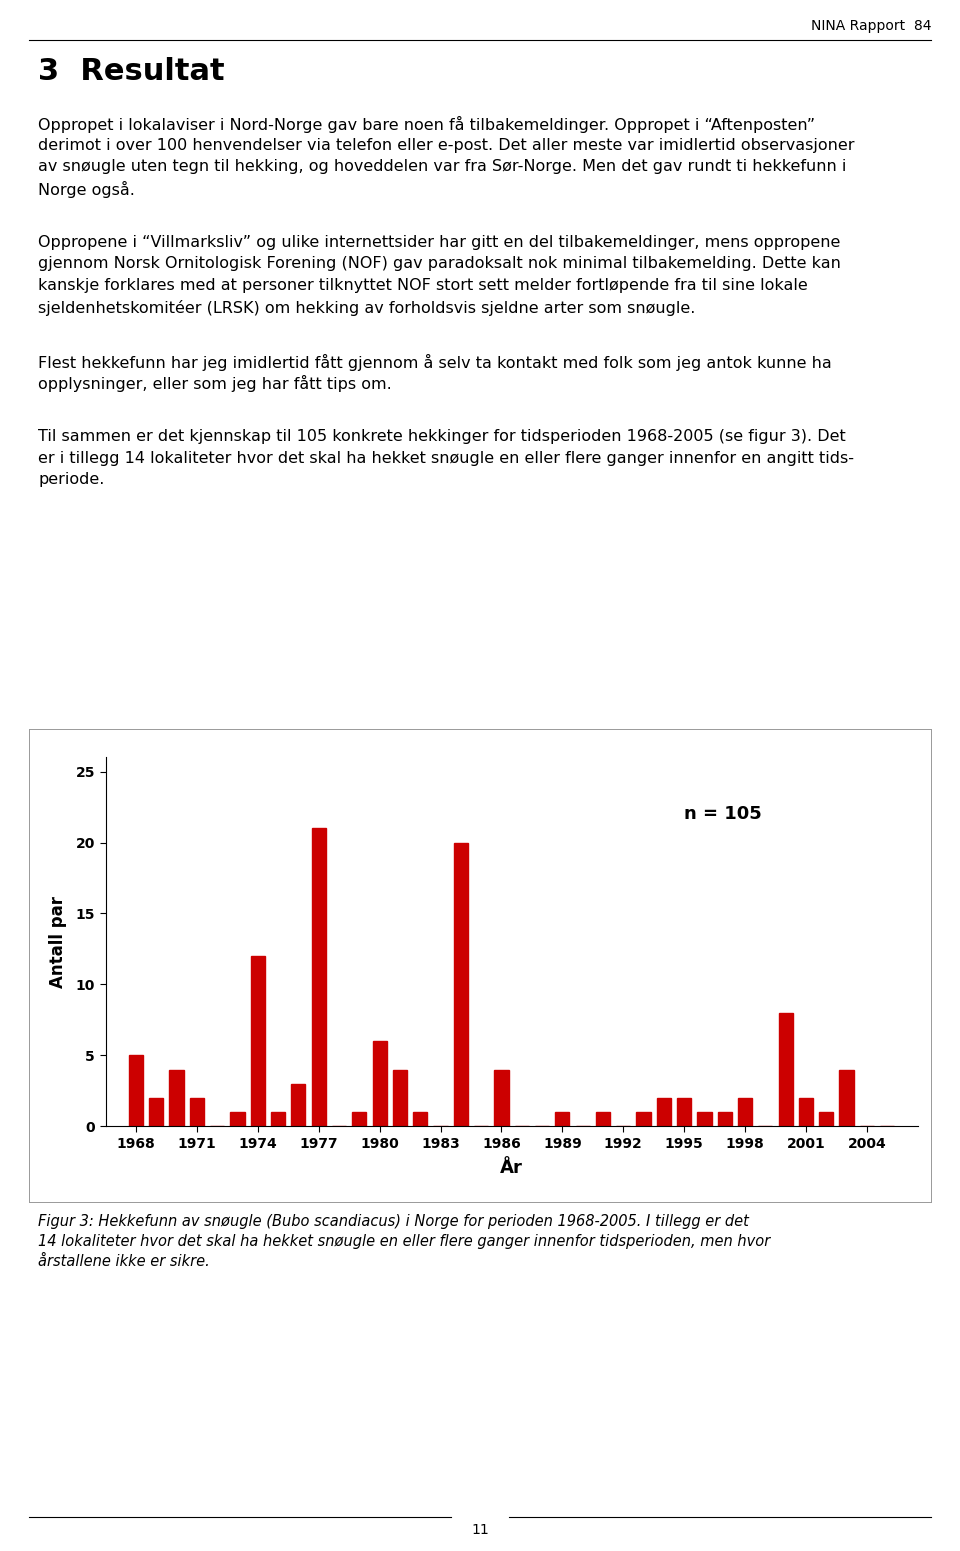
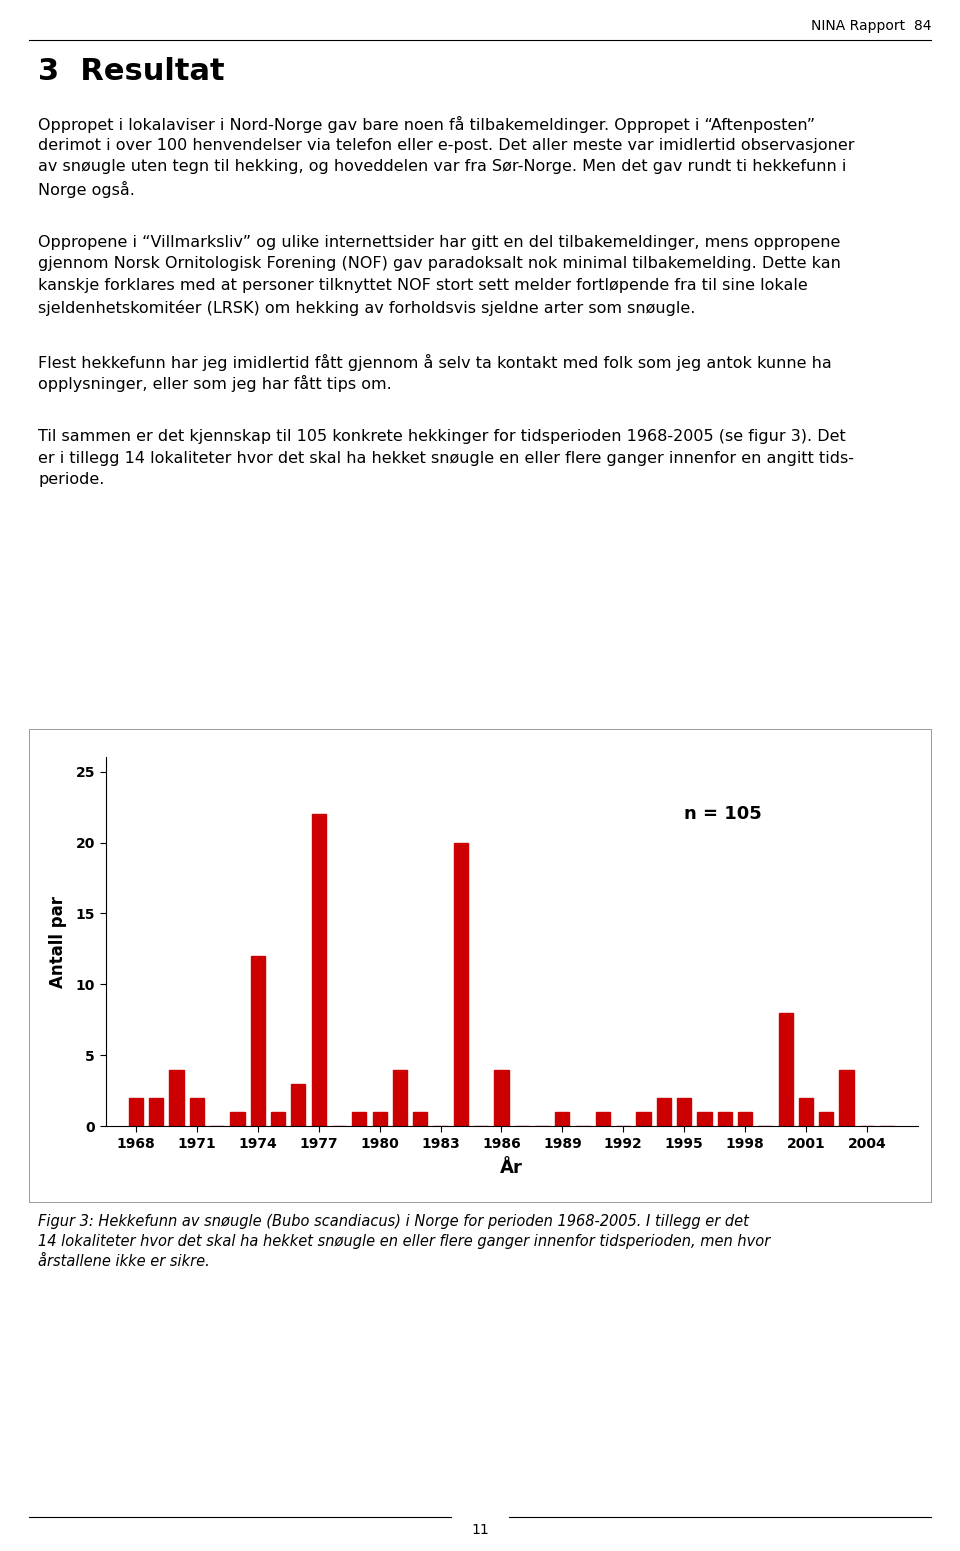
1968: 5 -> 2
1977: 21 -> 22
1980: 6 -> 1
1998: 2 -> 1
